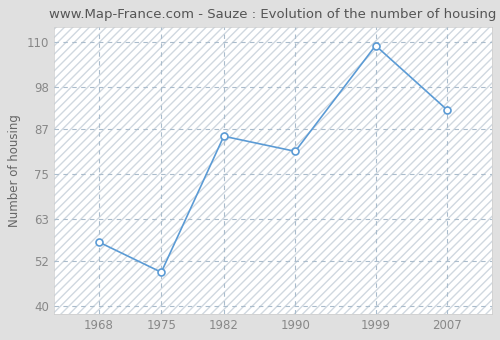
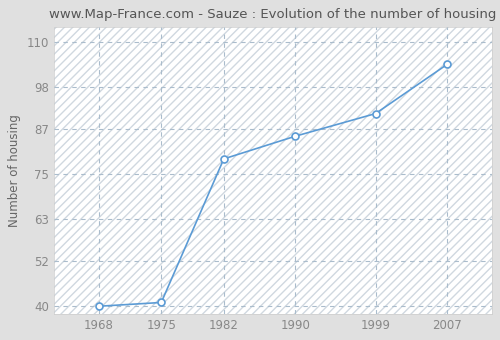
1968: 57 -> 40
1975: 49 -> 41
1982: 85 -> 79
1990: 81 -> 85
1999: 109 -> 91
2007: 92 -> 104
